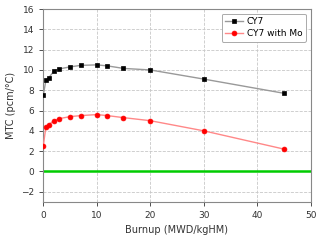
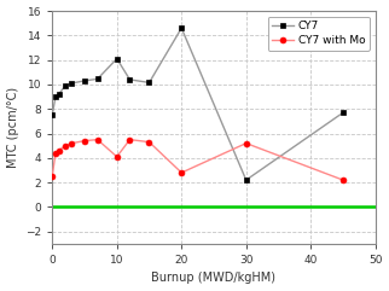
CY7/10: 10.5 -> 12.1
CY7 with Mo/10: 5.6 -> 4.1
CY7/20: 10.0 -> 14.6
CY7 with Mo/20: 5.0 -> 2.8
CY7/30: 9.1 -> 2.2
CY7 with Mo/30: 4.0 -> 5.2
